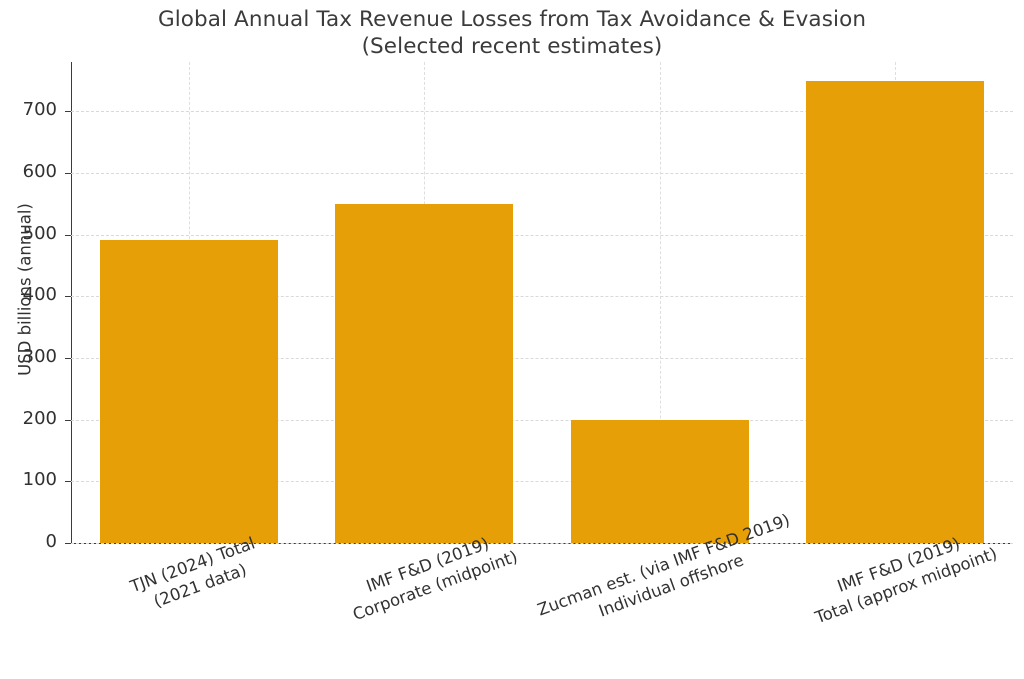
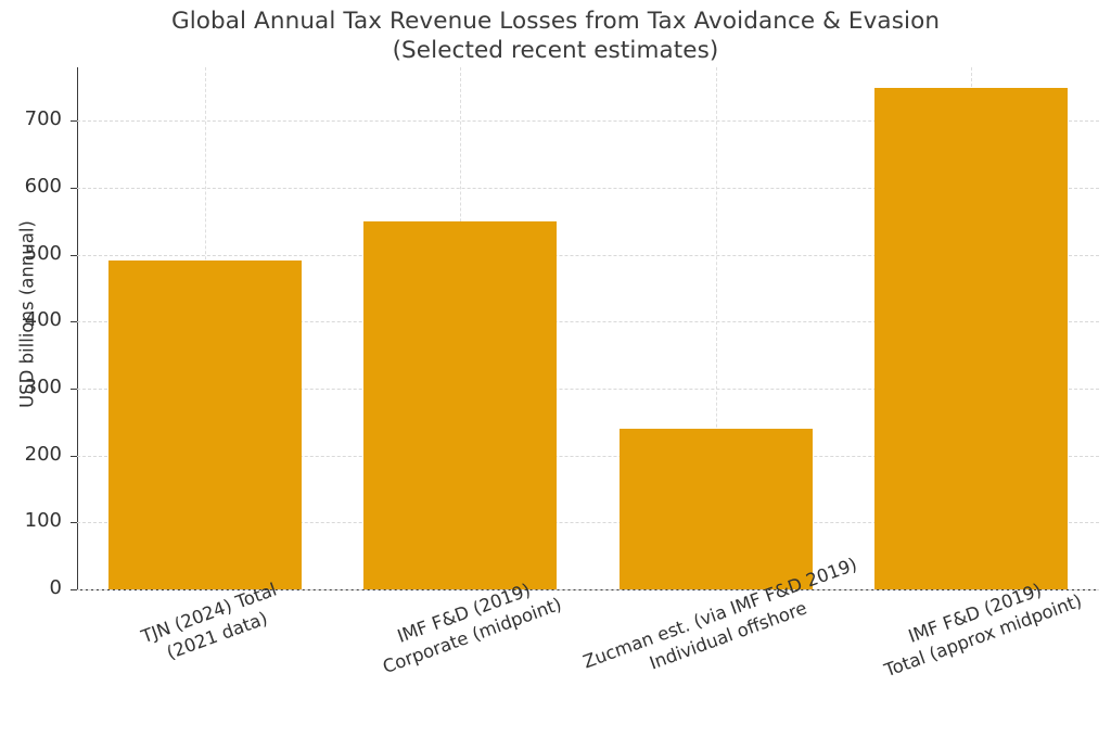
Zucman est. (via IMF F&D 2019) Individual offshore: 200 -> 240
